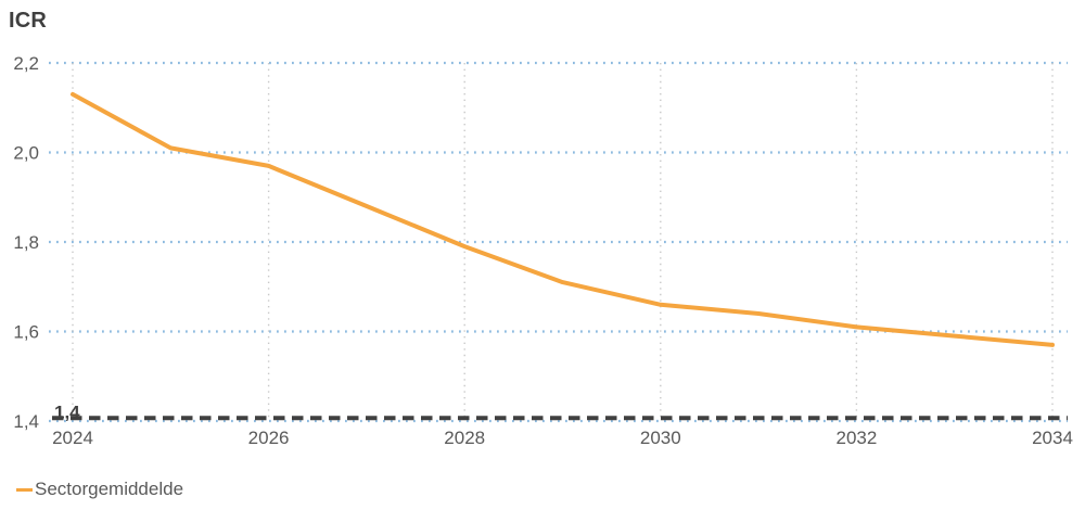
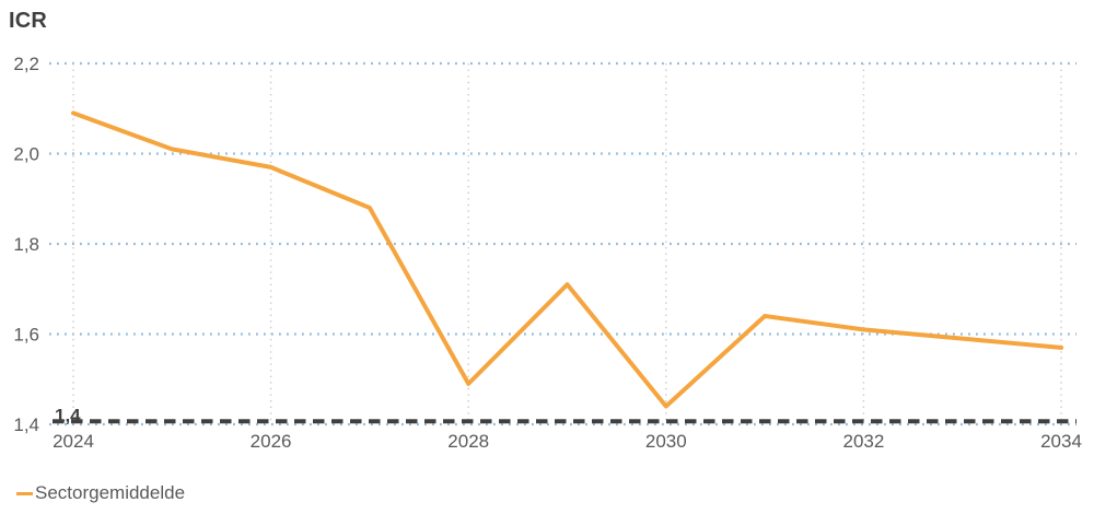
2024: 2,13 -> 2,09
2028: 1,79 -> 1,49
2030: 1,66 -> 1,44
